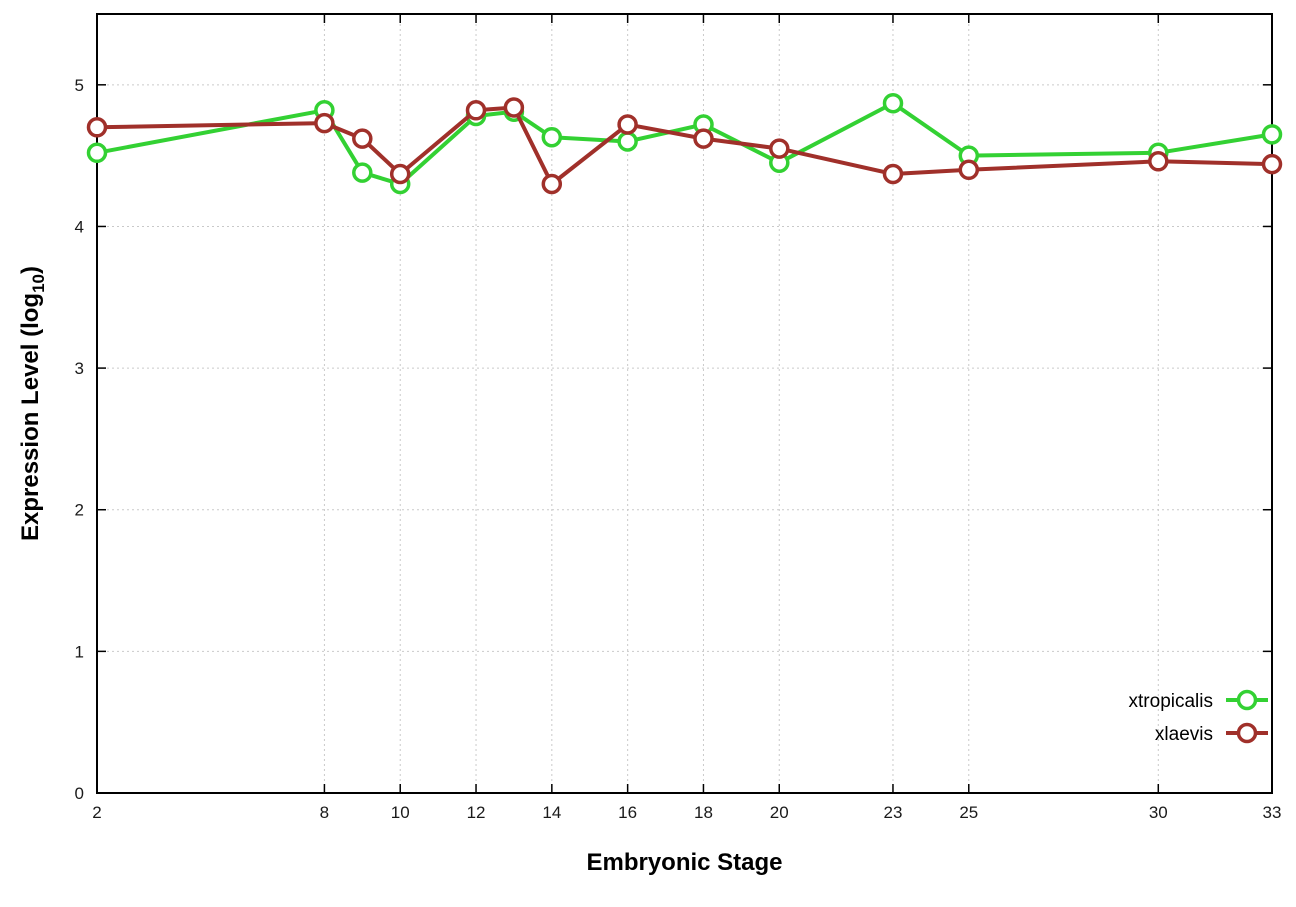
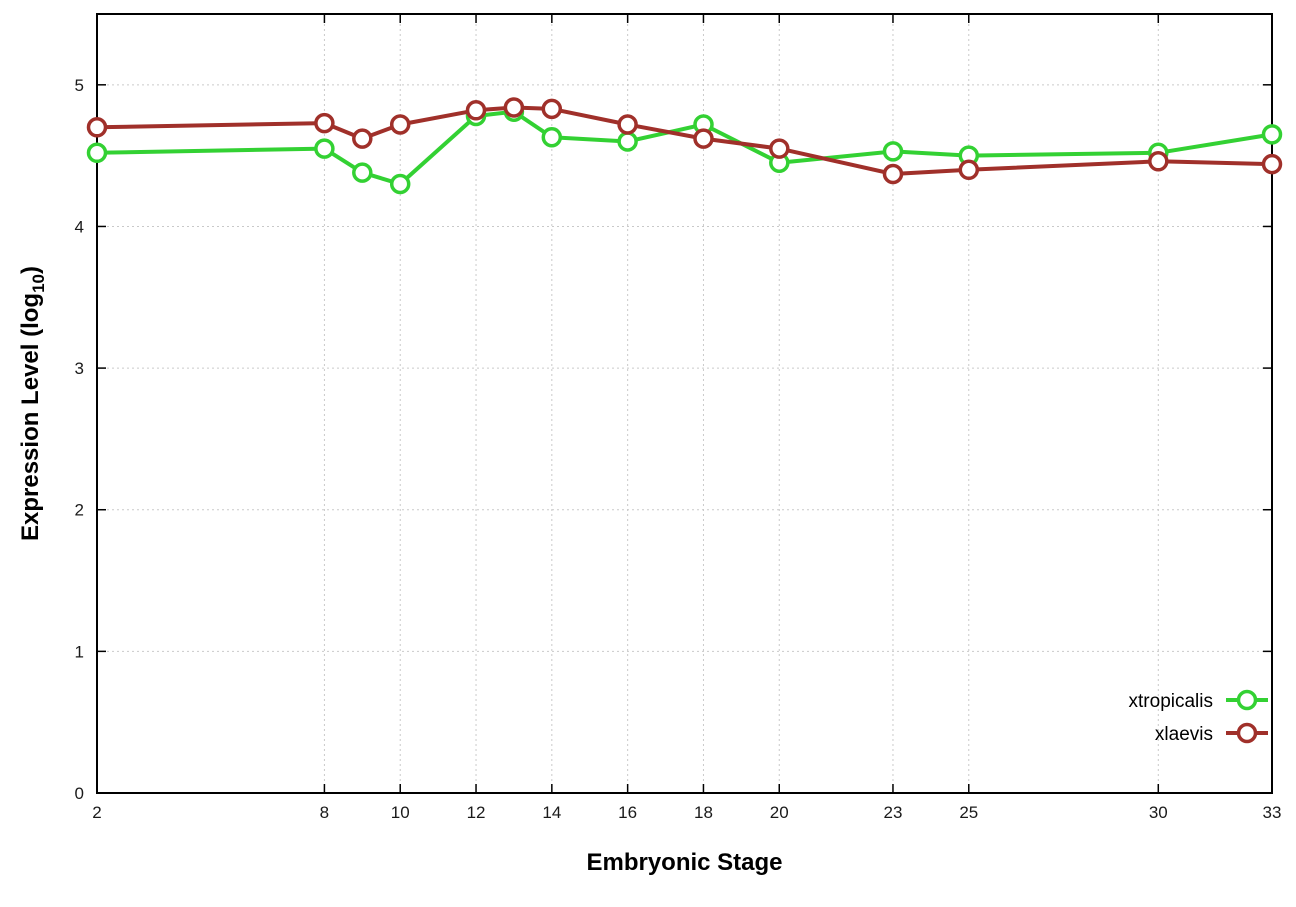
xtropicalis/8: 4.82 -> 4.55
xlaevis/10: 4.37 -> 4.72
xlaevis/14: 4.30 -> 4.83
xtropicalis/23: 4.87 -> 4.53
